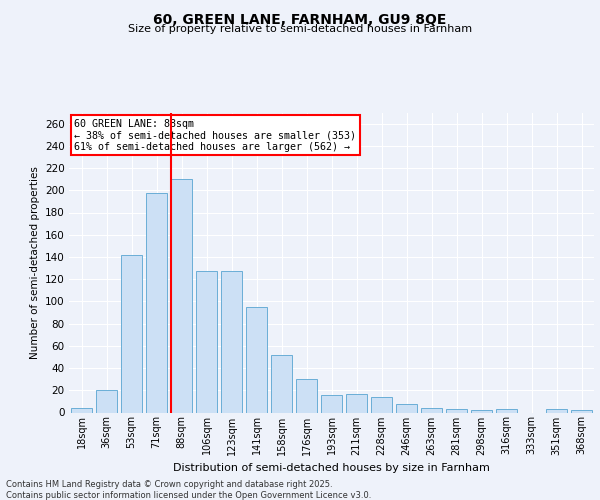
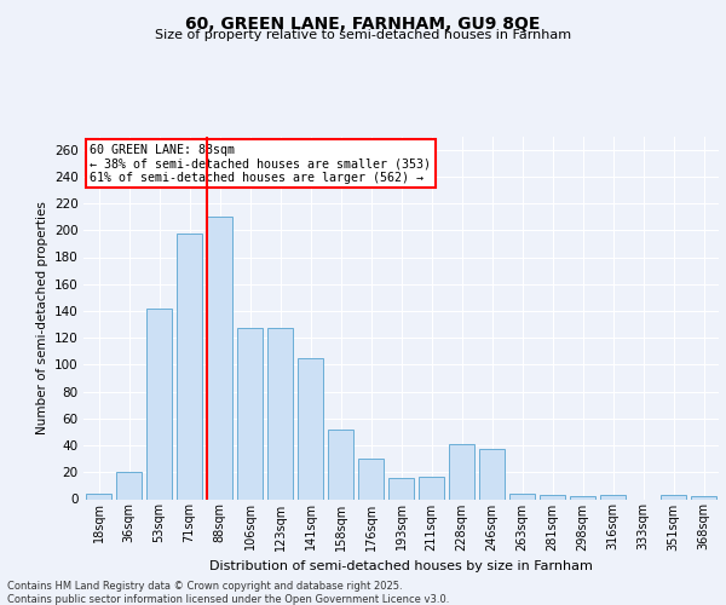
141sqm: 95 -> 105
228sqm: 14 -> 41
246sqm: 8 -> 37
